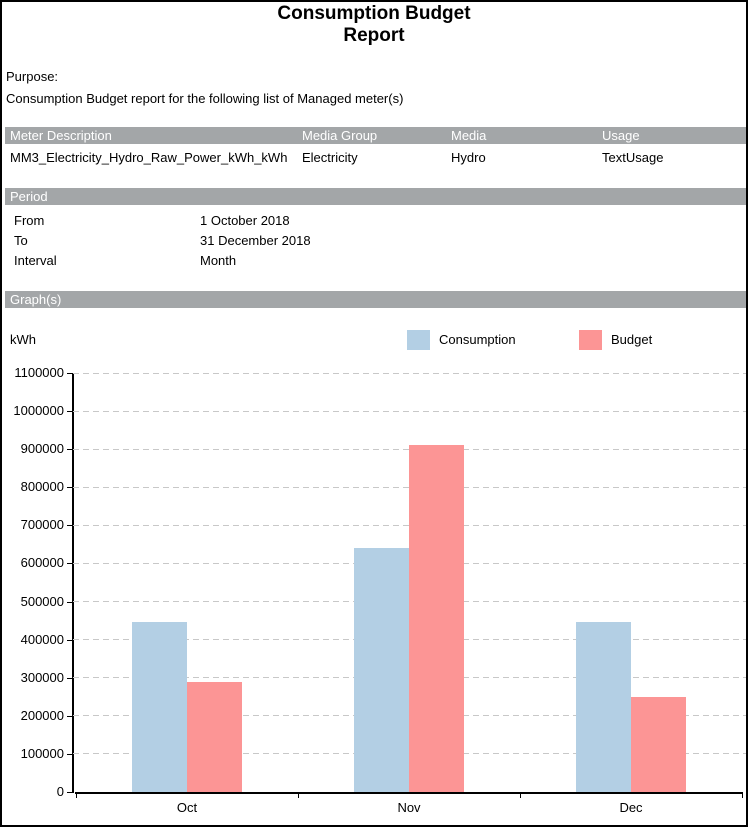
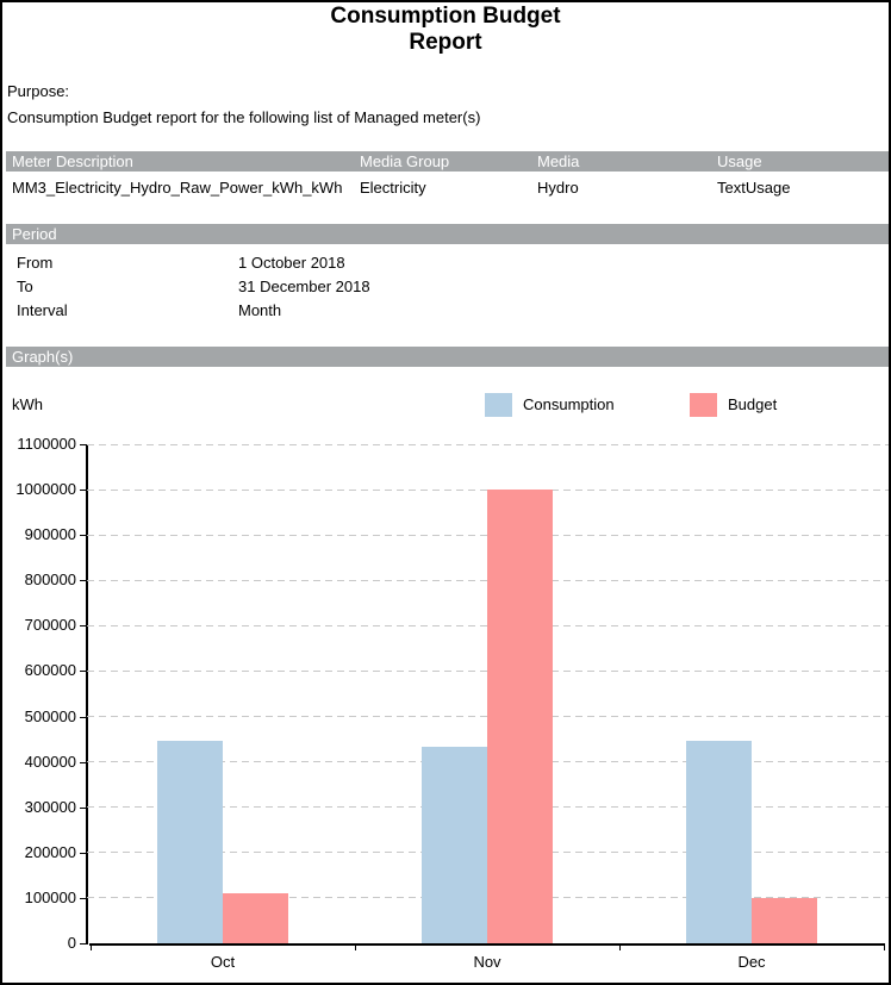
Budget/Oct: 290000 -> 110000
Consumption/Nov: 640000 -> 430000
Budget/Nov: 910000 -> 1000000
Budget/Dec: 250000 -> 100000
